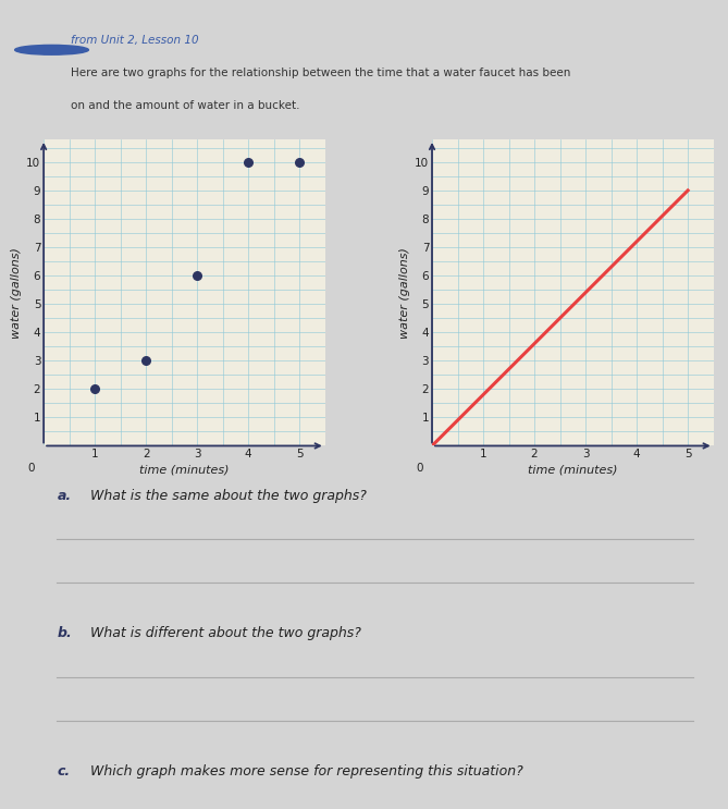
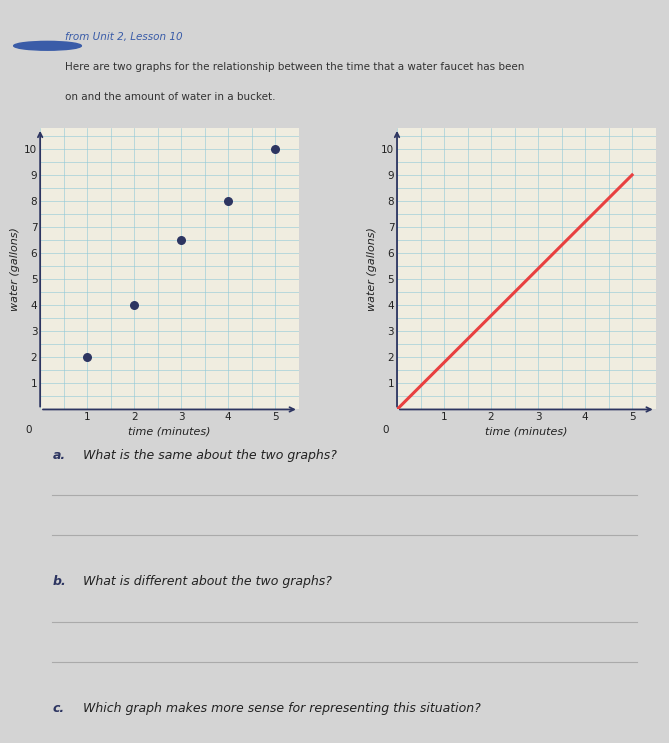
2: 3.0 -> 4.0
3: 6.0 -> 6.5
4: 10.0 -> 8.0
